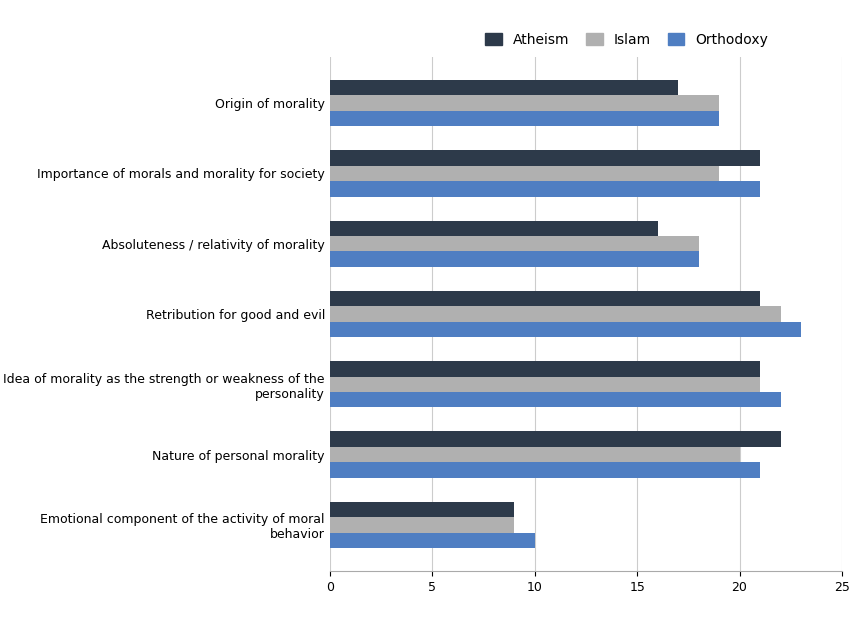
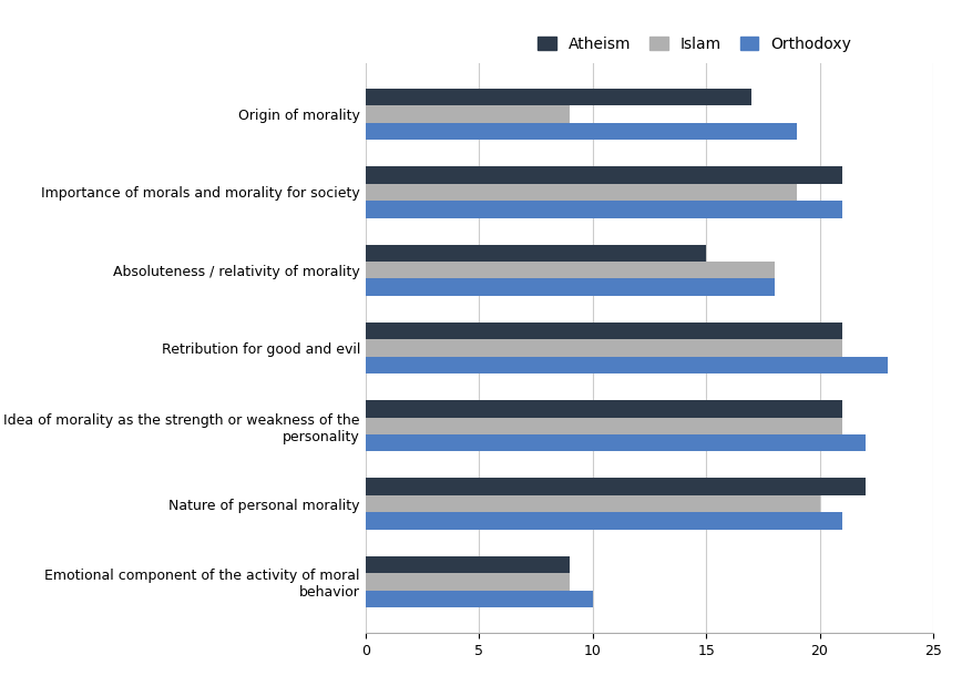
Islam/Origin of morality: 19 -> 9
Atheism/Absoluteness / relativity of morality: 16 -> 15
Islam/Retribution for good and evil: 22 -> 21
